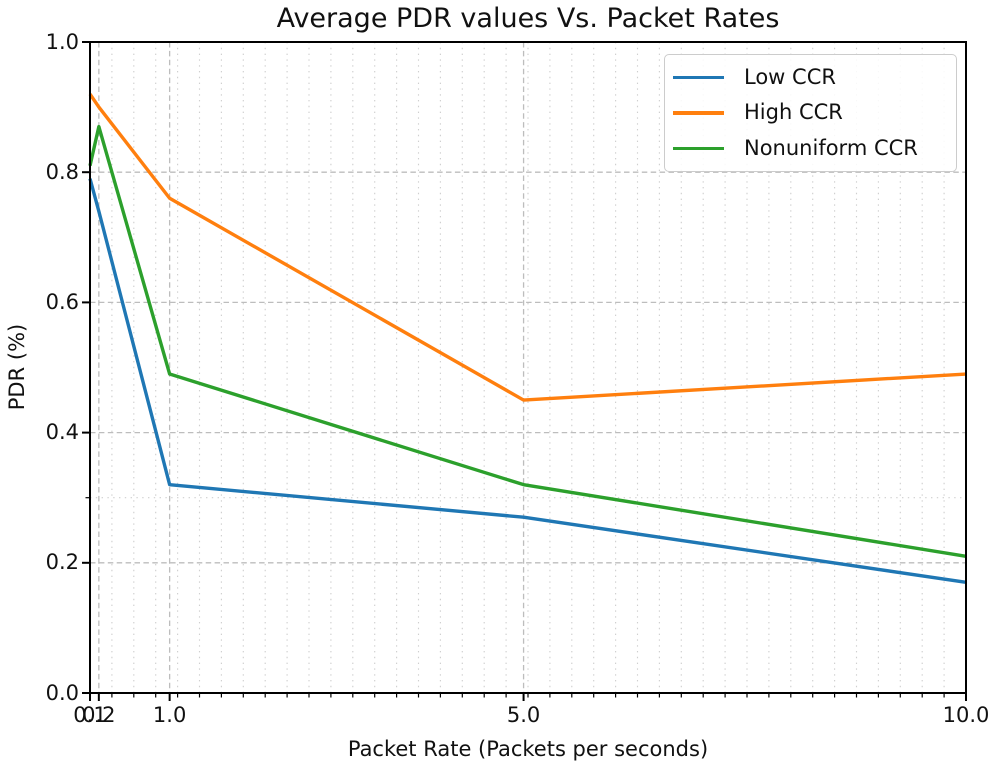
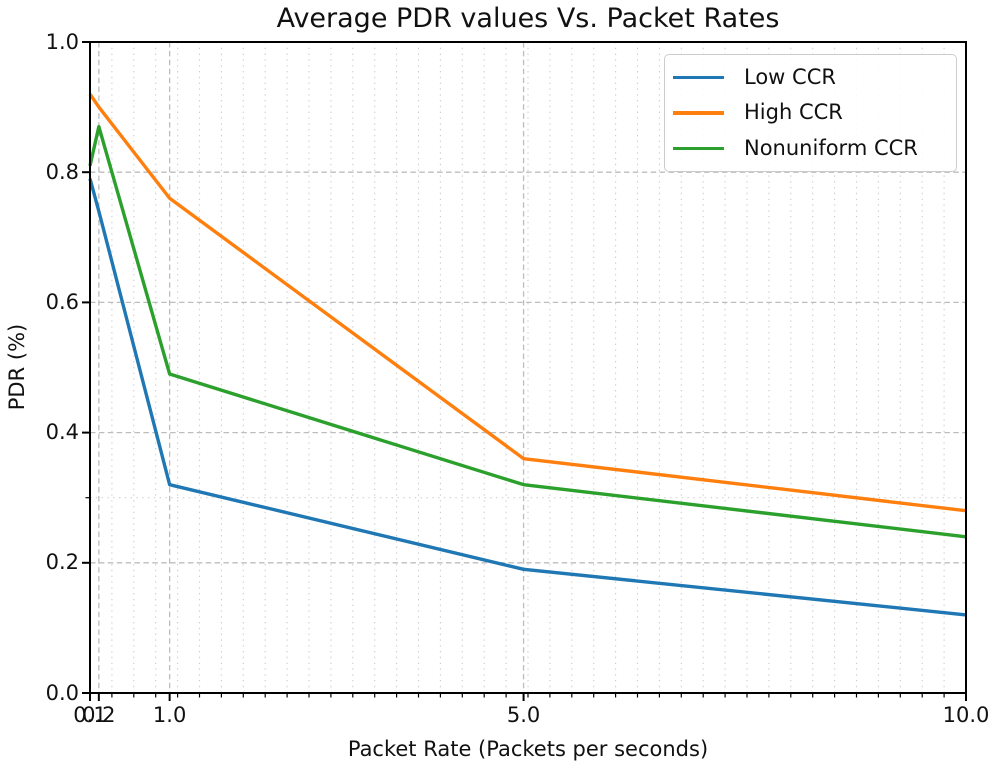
Low CCR/5.0: 0.27 -> 0.19
High CCR/5.0: 0.45 -> 0.36
Low CCR/10.0: 0.17 -> 0.12
High CCR/10.0: 0.49 -> 0.28
Nonuniform CCR/10.0: 0.21 -> 0.24
